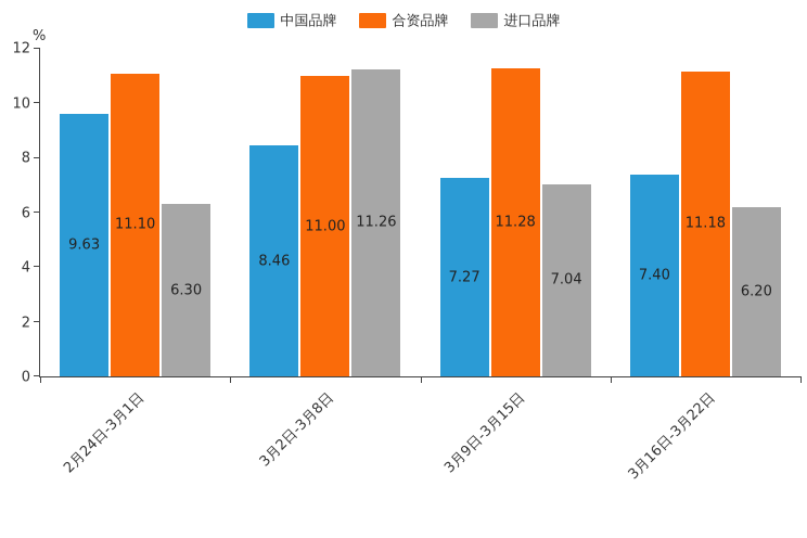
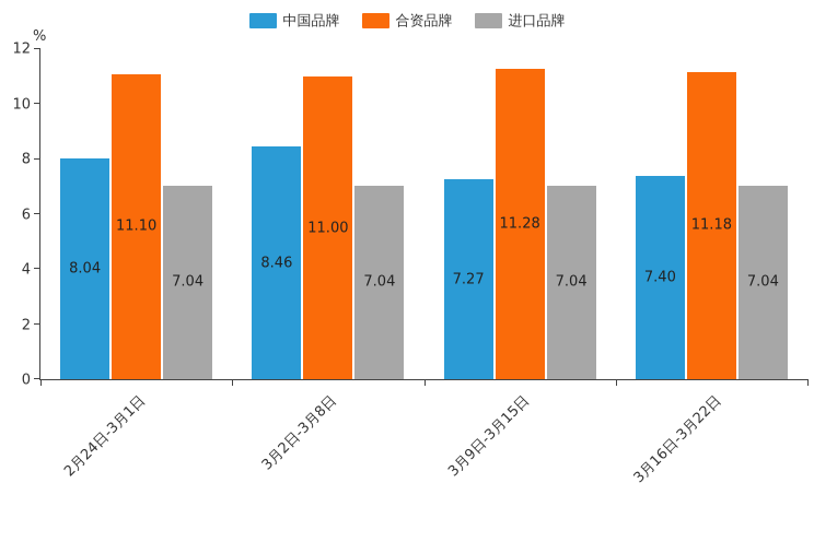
中国品牌/2月24日-3月1日: 9.63 -> 8.04
进口品牌/2月24日-3月1日: 6.30 -> 7.04
进口品牌/3月2日-3月8日: 11.26 -> 7.04
进口品牌/3月16日-3月22日: 6.20 -> 7.04
